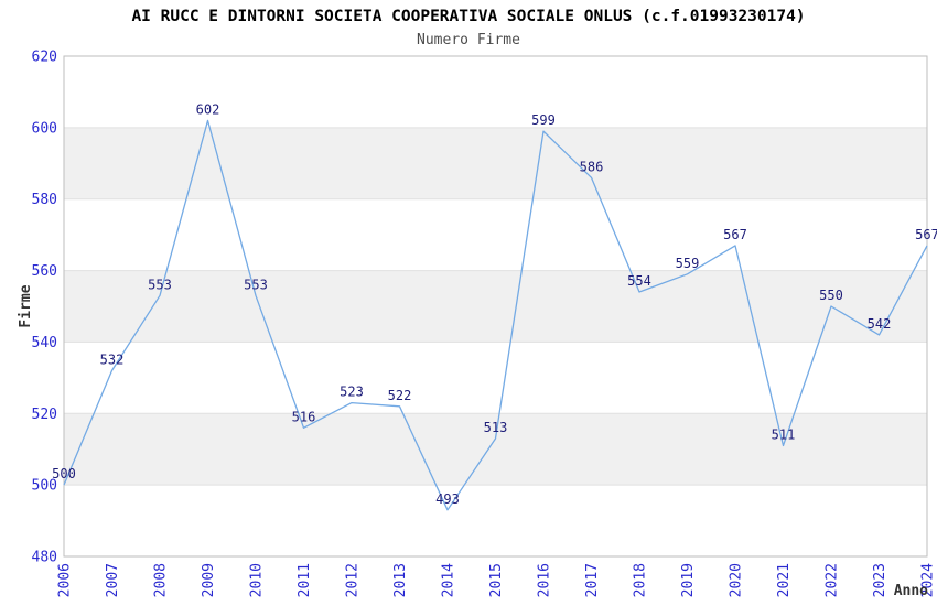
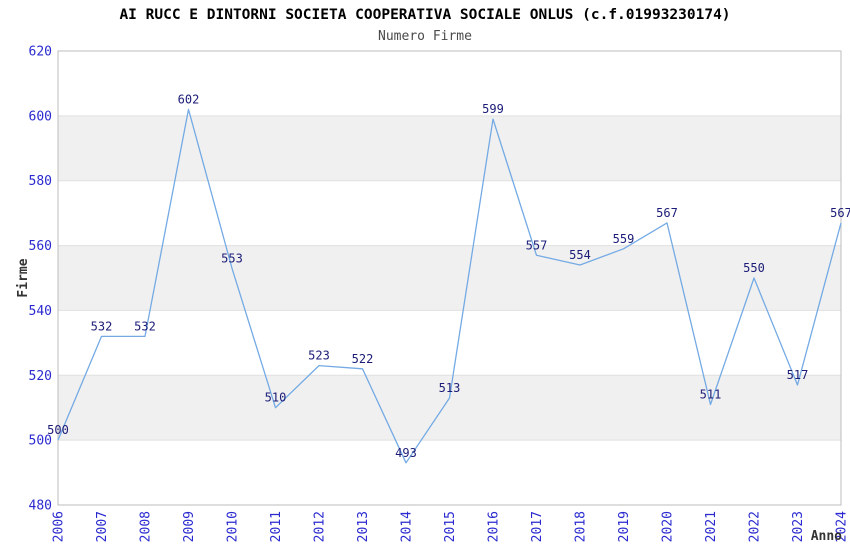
2008: 553 -> 532
2011: 516 -> 510
2017: 586 -> 557
2023: 542 -> 517
